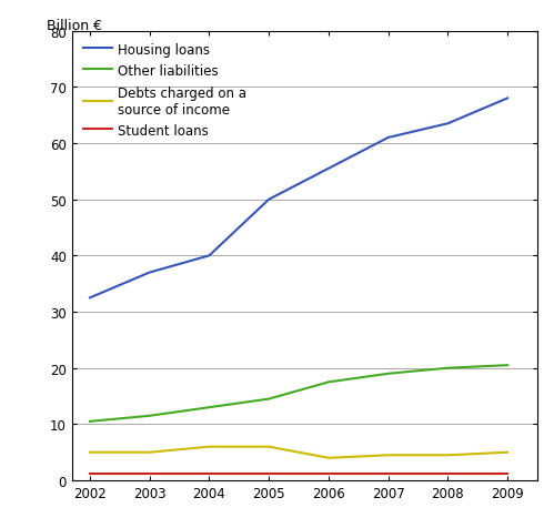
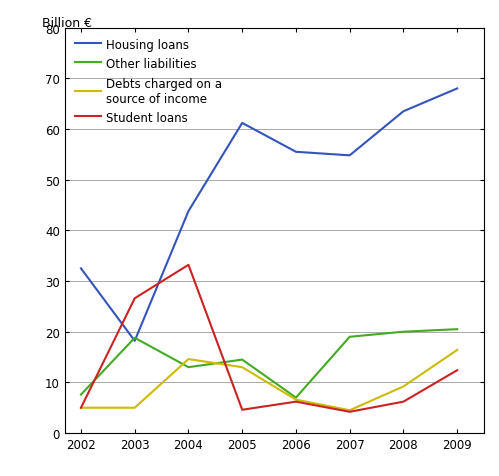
Other liabilities/2002: 10.5 -> 7.6
Student loans/2002: 1.2 -> 5.0
Housing loans/2003: 37.0 -> 18.2
Other liabilities/2003: 11.5 -> 18.8
Student loans/2003: 1.2 -> 26.6
Housing loans/2004: 40.0 -> 43.8
Debts charged on a source of income/2004: 6.0 -> 14.6
Student loans/2004: 1.2 -> 33.2
Housing loans/2005: 50.0 -> 61.2
Debts charged on a source of income/2005: 6.0 -> 13.0
Student loans/2005: 1.2 -> 4.6
Other liabilities/2006: 17.5 -> 7.0
Debts charged on a source of income/2006: 4.0 -> 6.6
Student loans/2006: 1.2 -> 6.2
Housing loans/2007: 61.0 -> 54.8
Student loans/2007: 1.2 -> 4.2
Debts charged on a source of income/2008: 4.5 -> 9.2
Student loans/2008: 1.2 -> 6.2
Debts charged on a source of income/2009: 5.0 -> 16.4
Student loans/2009: 1.2 -> 12.4
